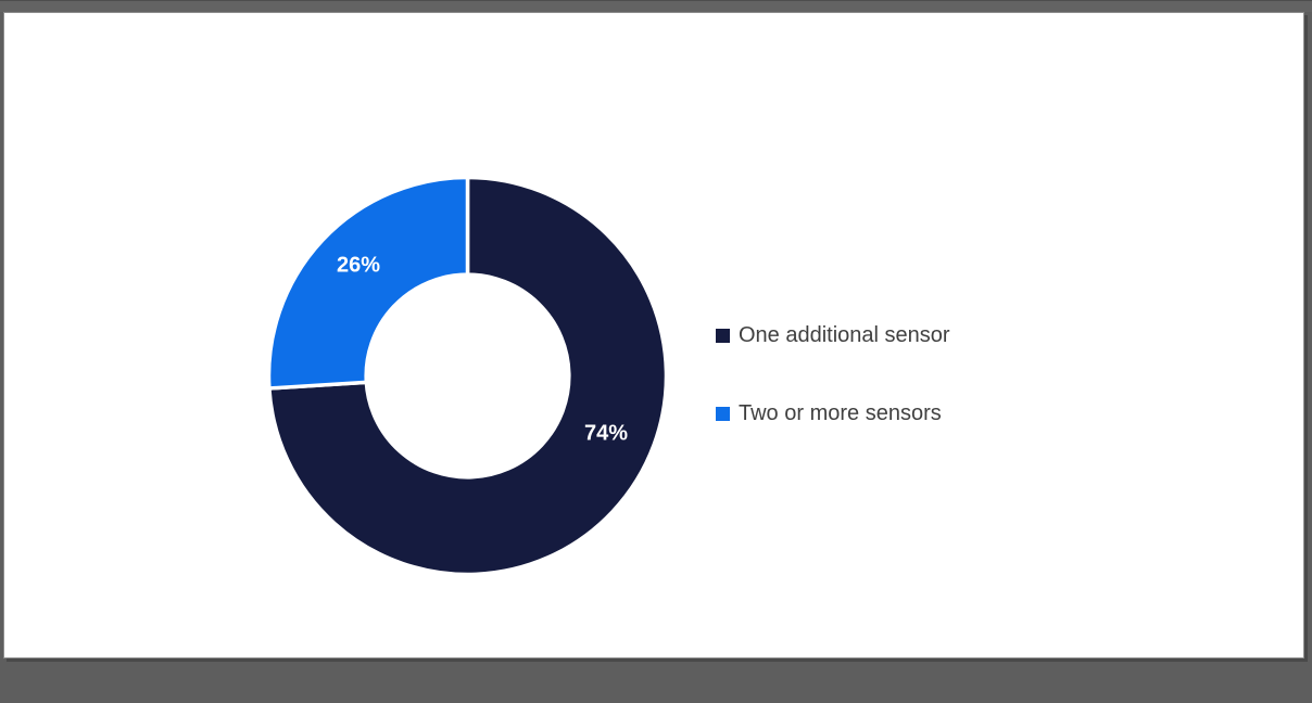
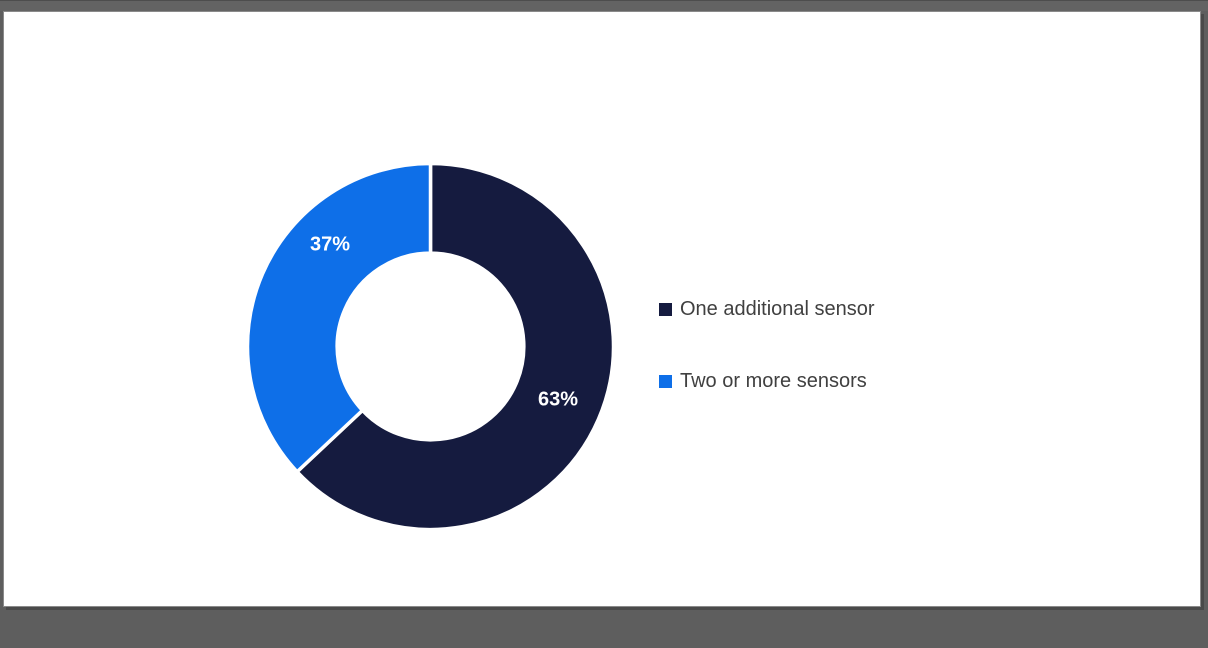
One additional sensor: 74% -> 63%
Two or more sensors: 26% -> 37%
